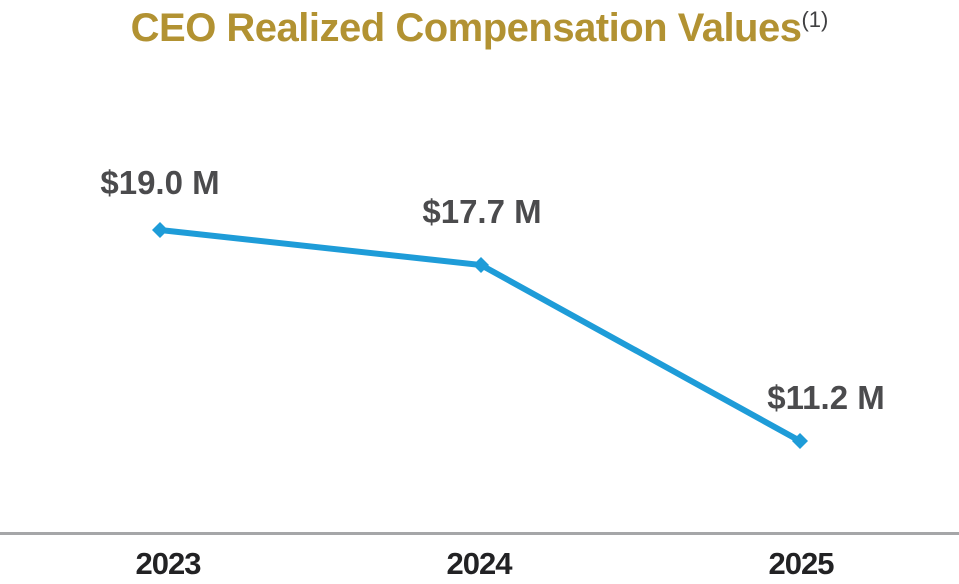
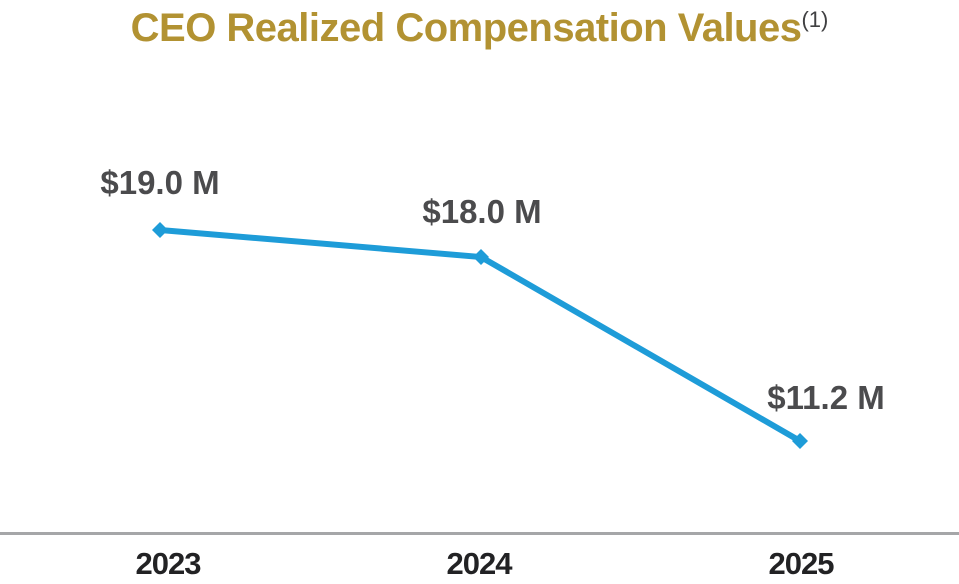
2024: $17.7 -> $18.0
